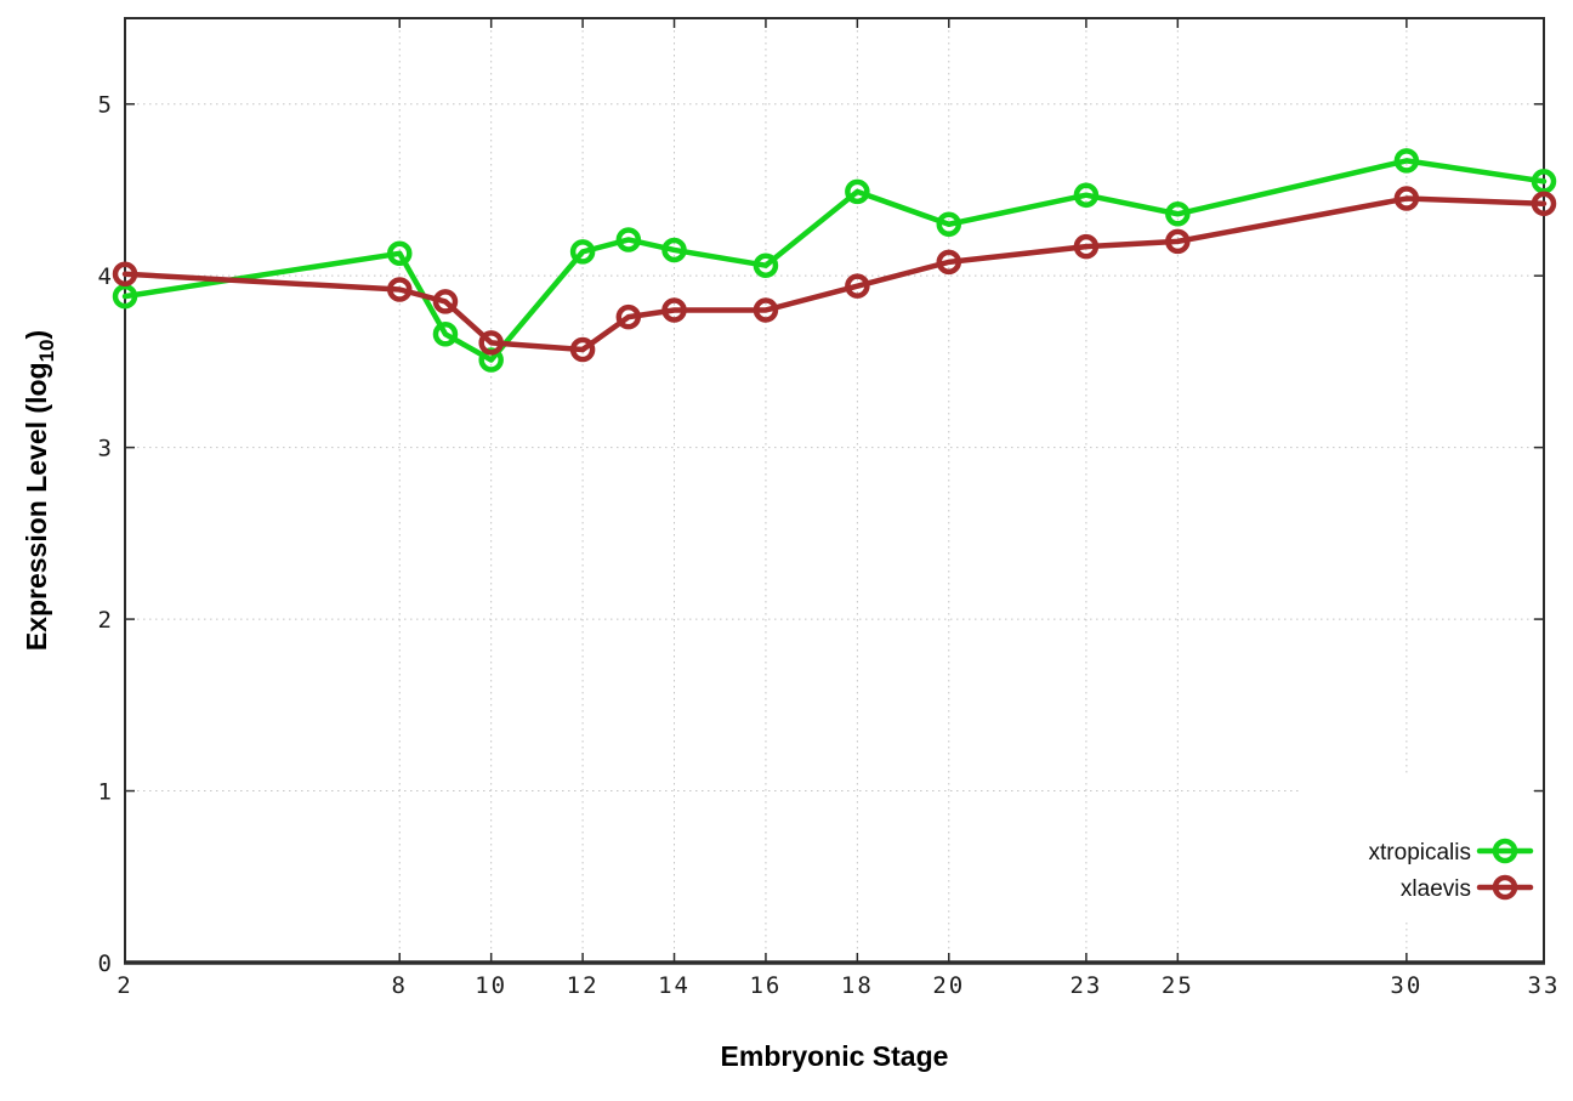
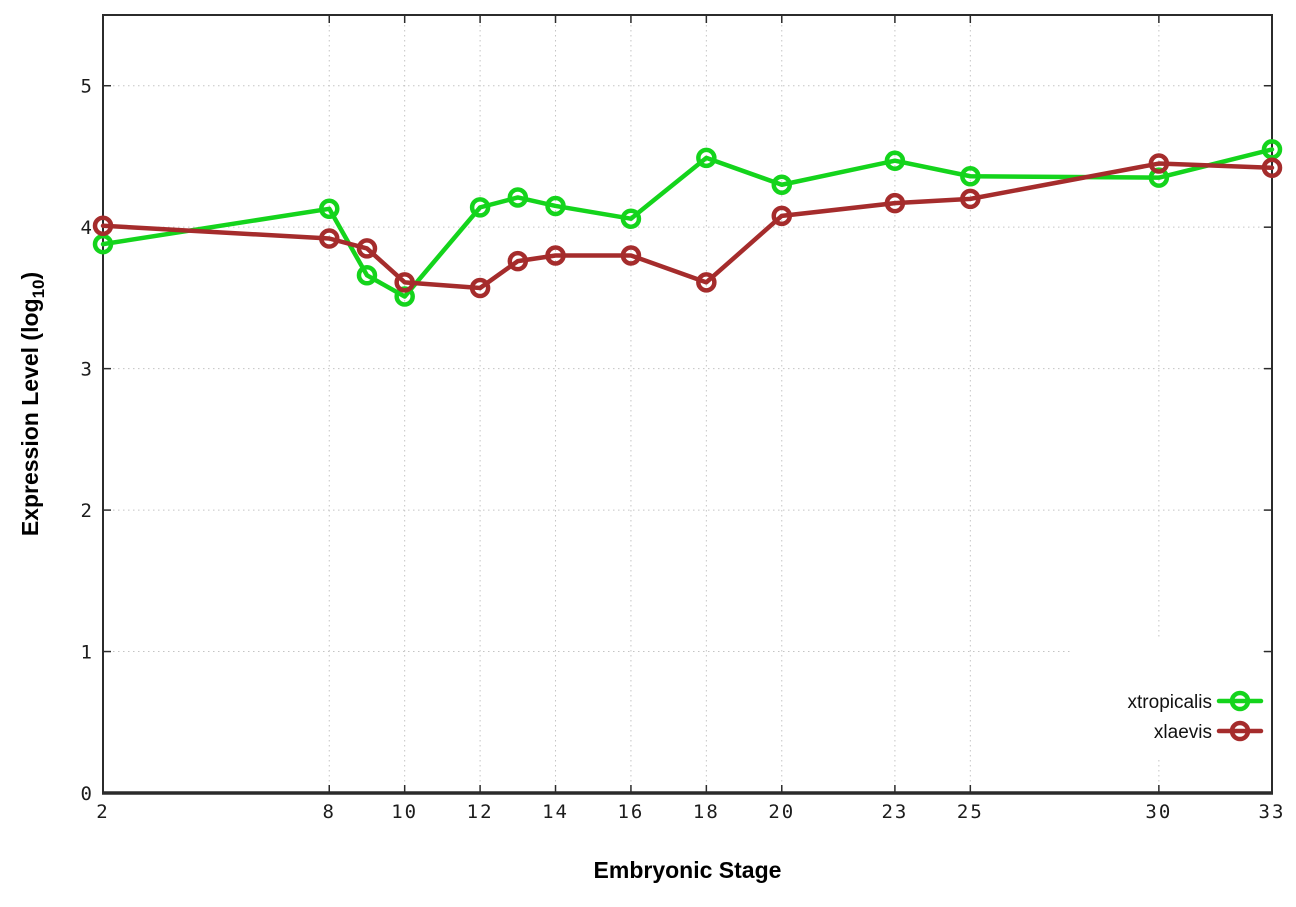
xlaevis/18: 3.94 -> 3.61
xtropicalis/30: 4.67 -> 4.35
